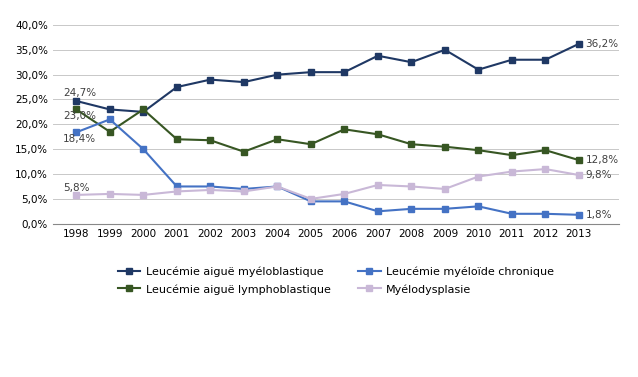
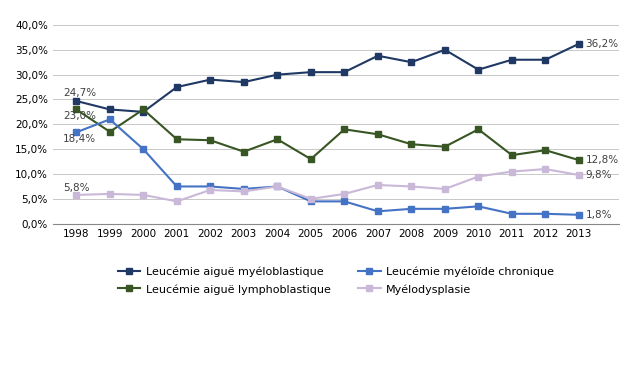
Myélodysplasie/2001: 6,5% -> 4,5%
Leucémie aiguë lymphoblastique/2005: 16,0% -> 13,0%
Leucémie aiguë lymphoblastique/2010: 14,8% -> 19,0%
